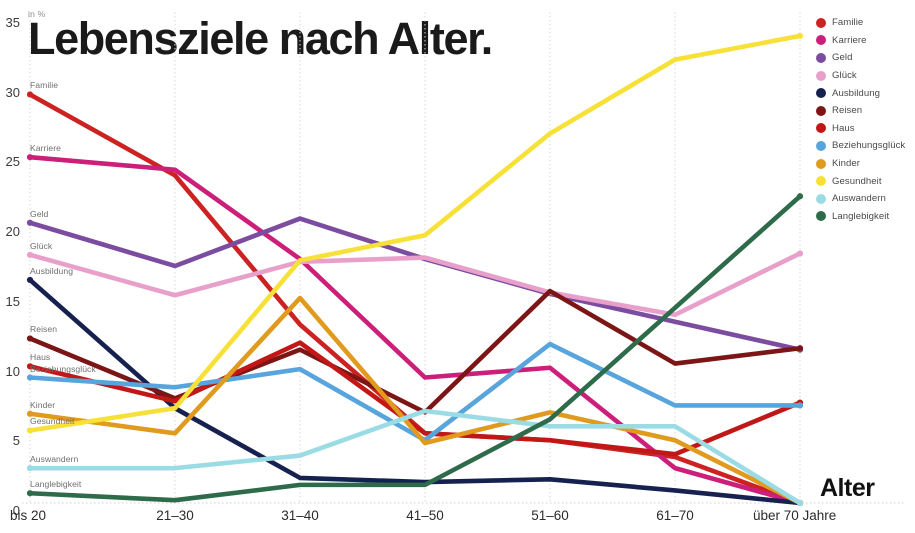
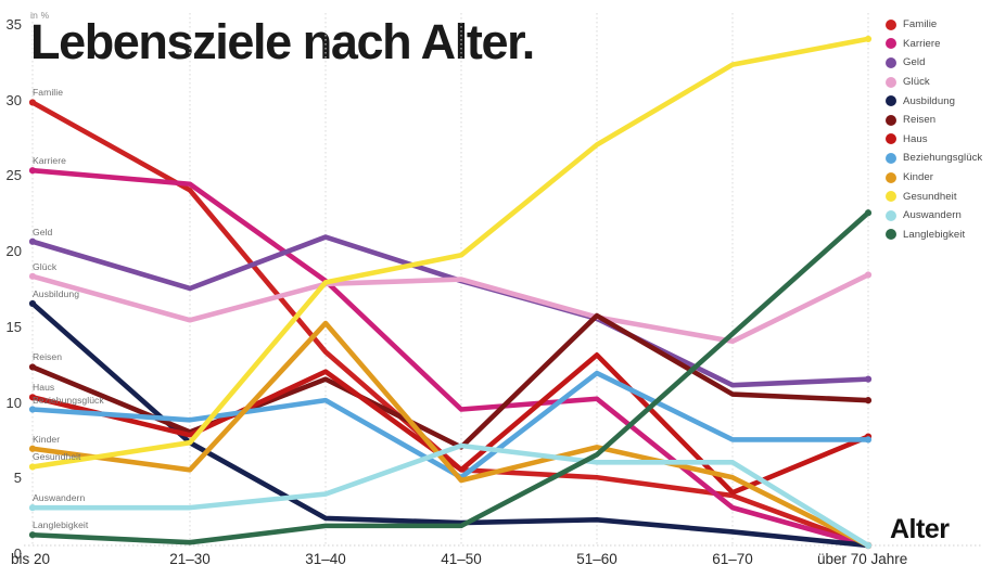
Haus/51–60: 4.5 -> 12.6
Geld/61–70: 13.0 -> 10.6
Reisen/über 70 Jahre: 11.1 -> 9.6
